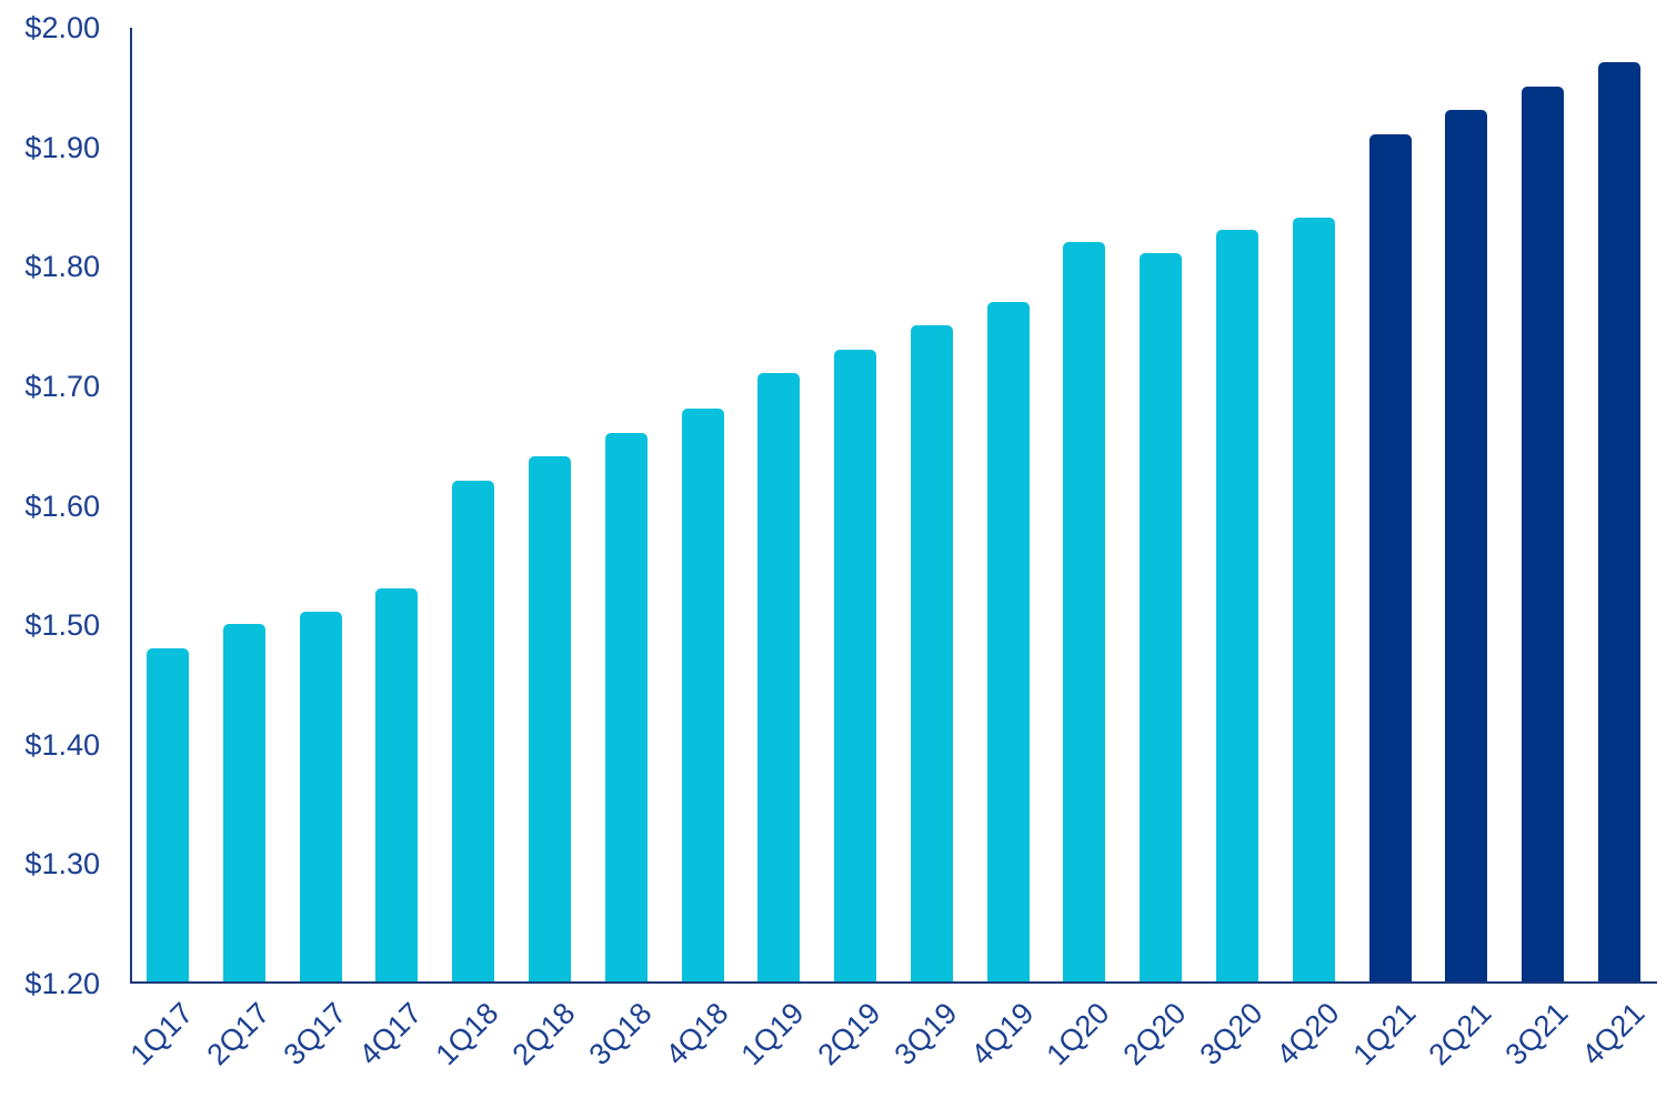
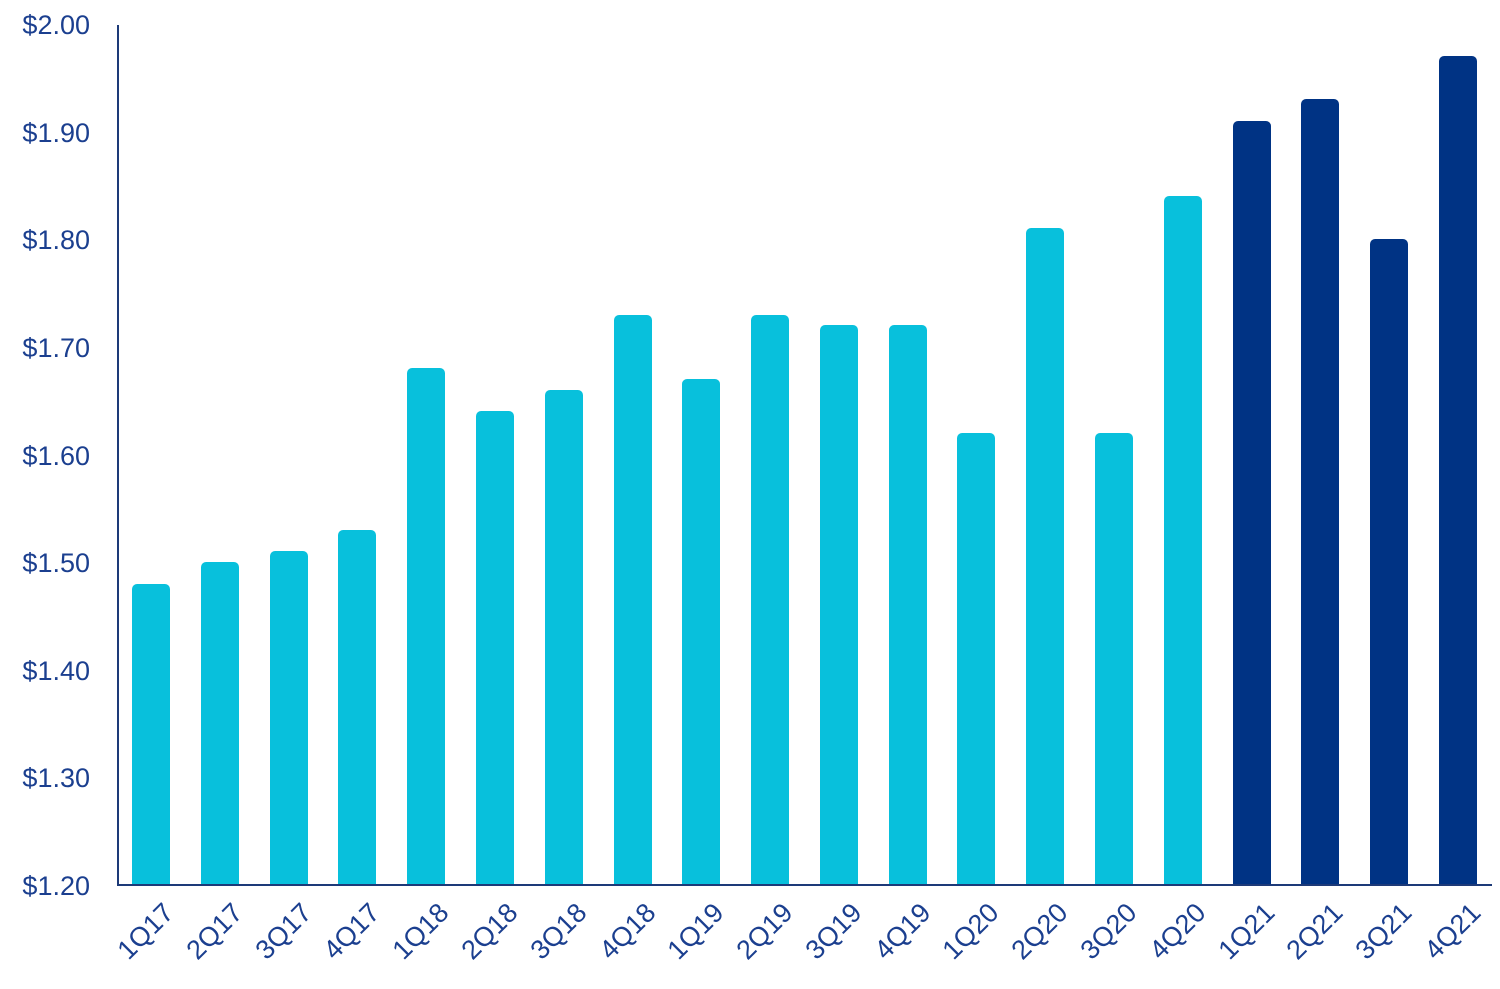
1Q18: $1.62 -> $1.68
4Q18: $1.68 -> $1.73
1Q19: $1.71 -> $1.67
3Q19: $1.75 -> $1.72
4Q19: $1.77 -> $1.72
1Q20: $1.82 -> $1.62
3Q20: $1.83 -> $1.62
3Q21: $1.95 -> $1.80
